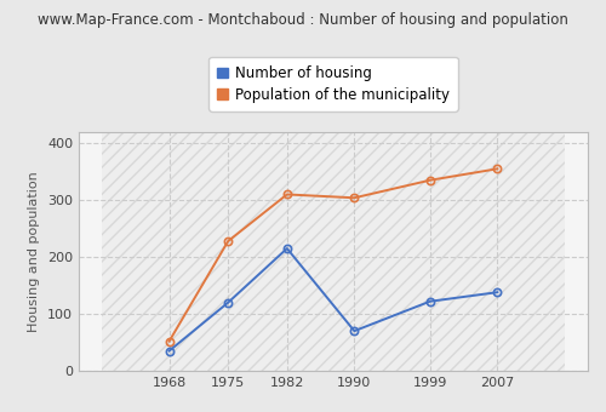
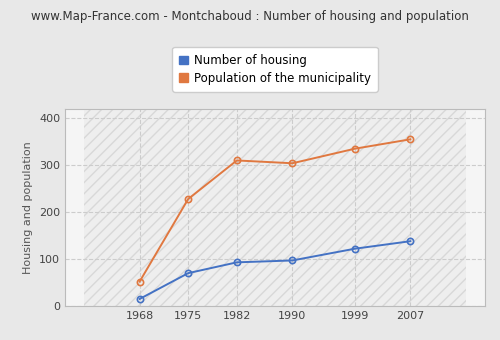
Number of housing/1968: 35 -> 15
Number of housing/1975: 120 -> 70
Number of housing/1982: 215 -> 93
Number of housing/1990: 70 -> 97
